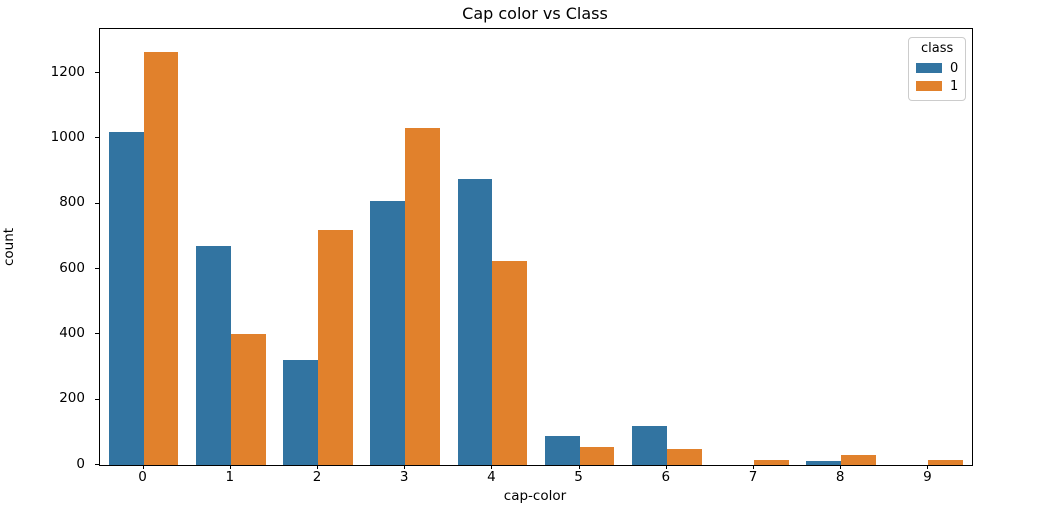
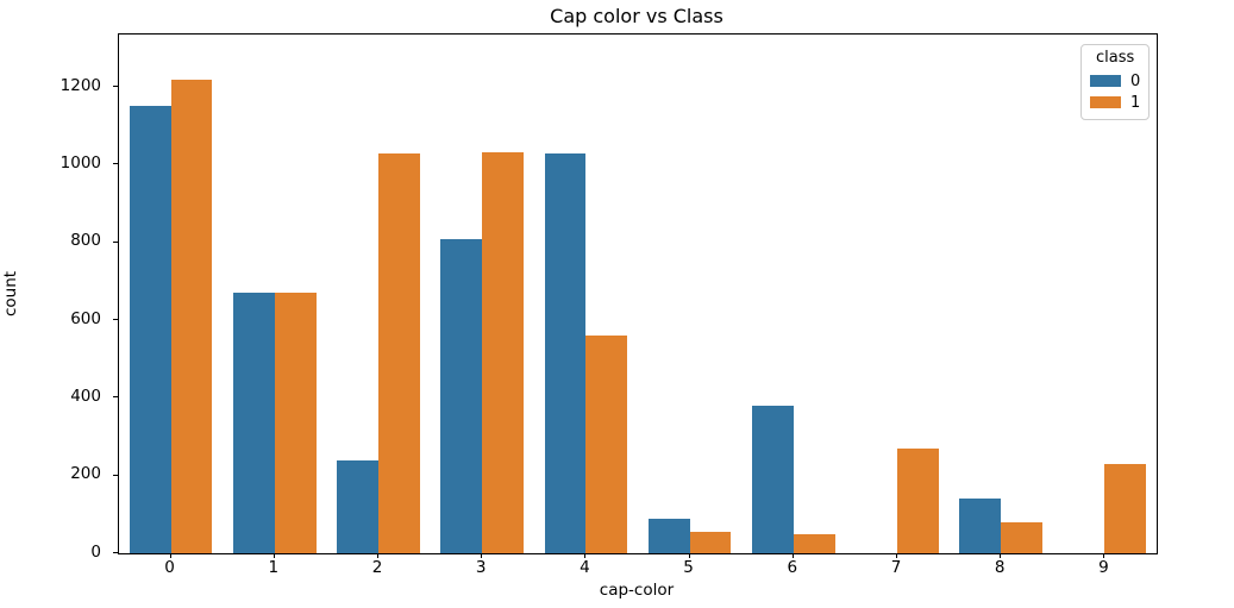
0/0: 1020 -> 1150
1/0: 1260 -> 1220
1/1: 400 -> 670
0/2: 320 -> 240
1/2: 720 -> 1030
0/4: 880 -> 1030
1/4: 620 -> 560
0/6: 120 -> 380
1/7: 20 -> 270
0/8: 10 -> 140
1/8: 30 -> 80
1/9: 20 -> 230
